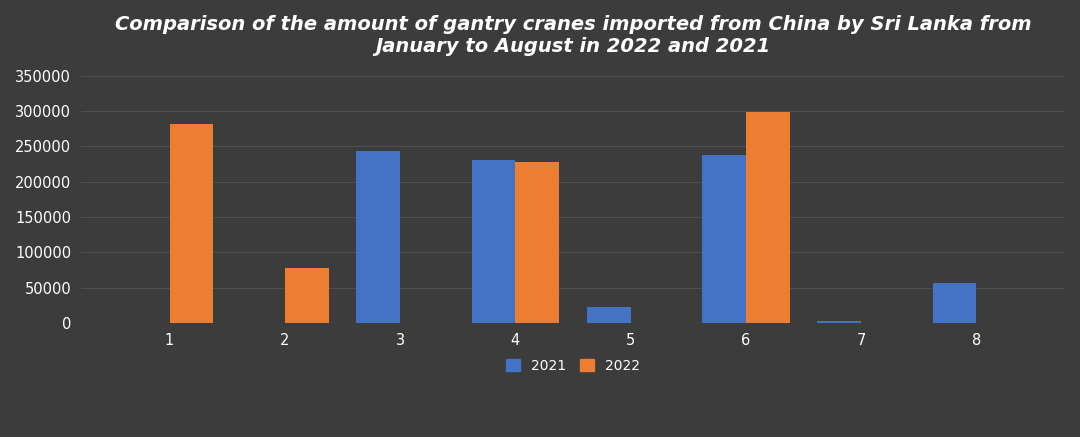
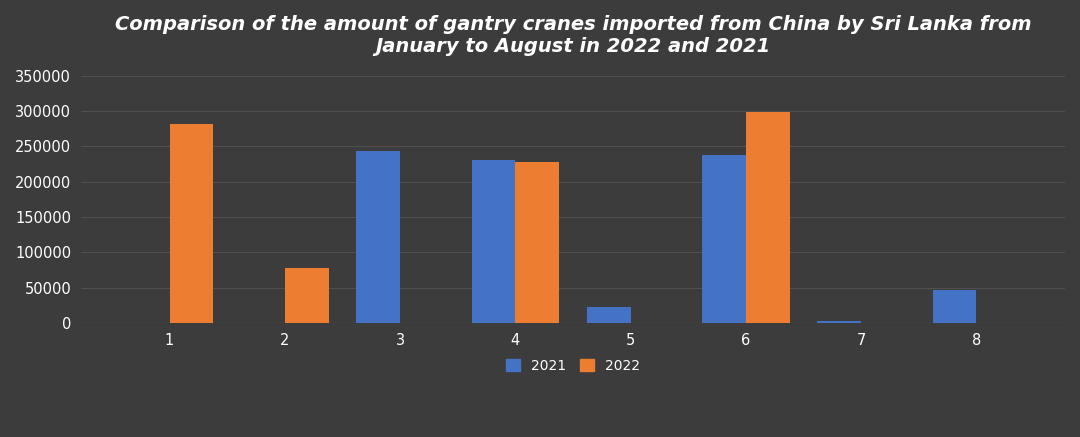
2021/8: 57000 -> 46000
